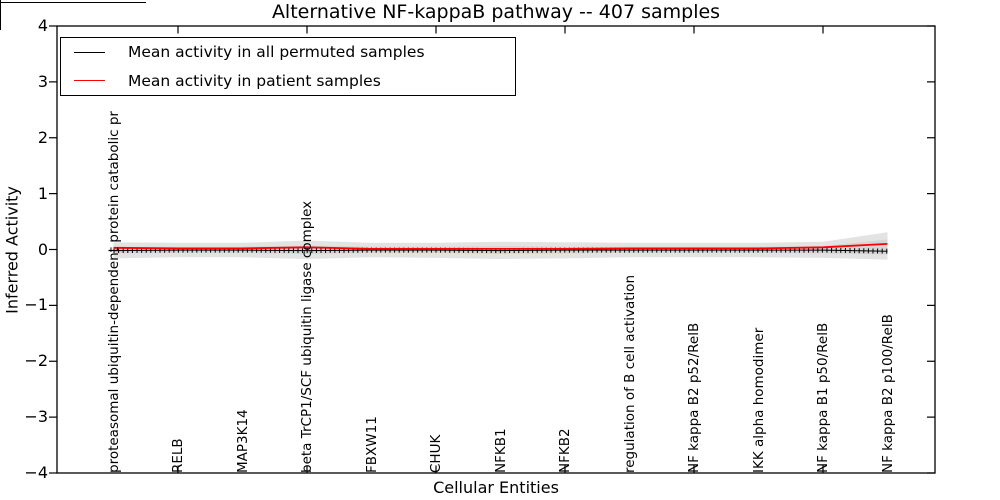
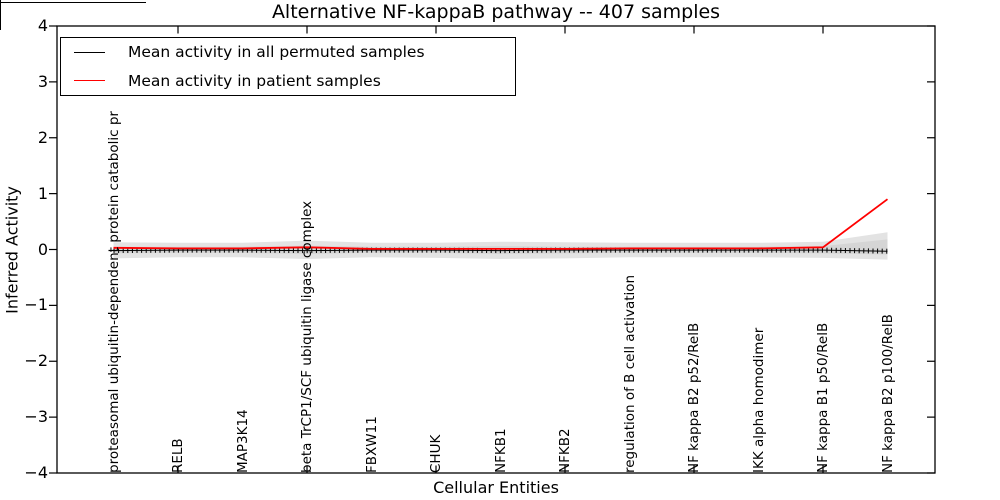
Mean activity in patient samples/NF kappa B2 p100/RelB: 0.1 -> 0.9
